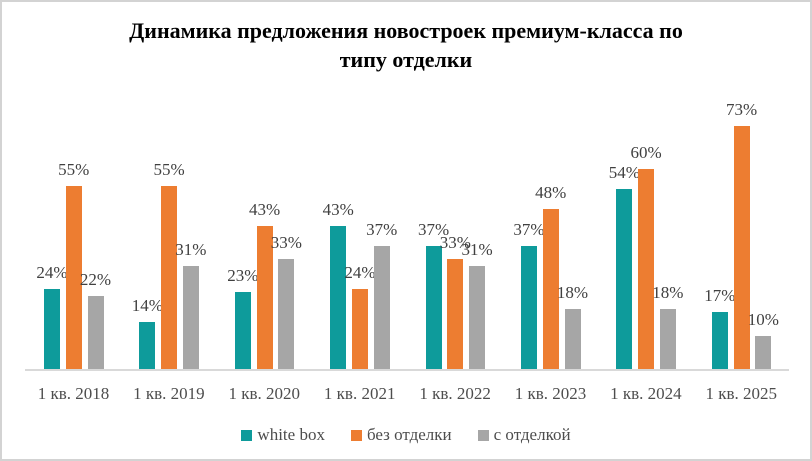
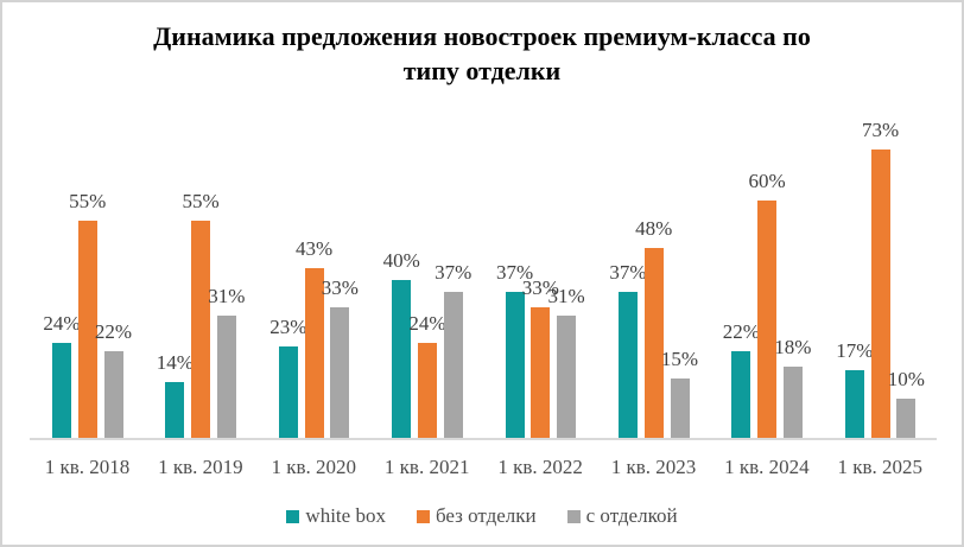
white box/1 кв. 2021: 43% -> 40%
с отделкой/1 кв. 2023: 18% -> 15%
white box/1 кв. 2024: 54% -> 22%
